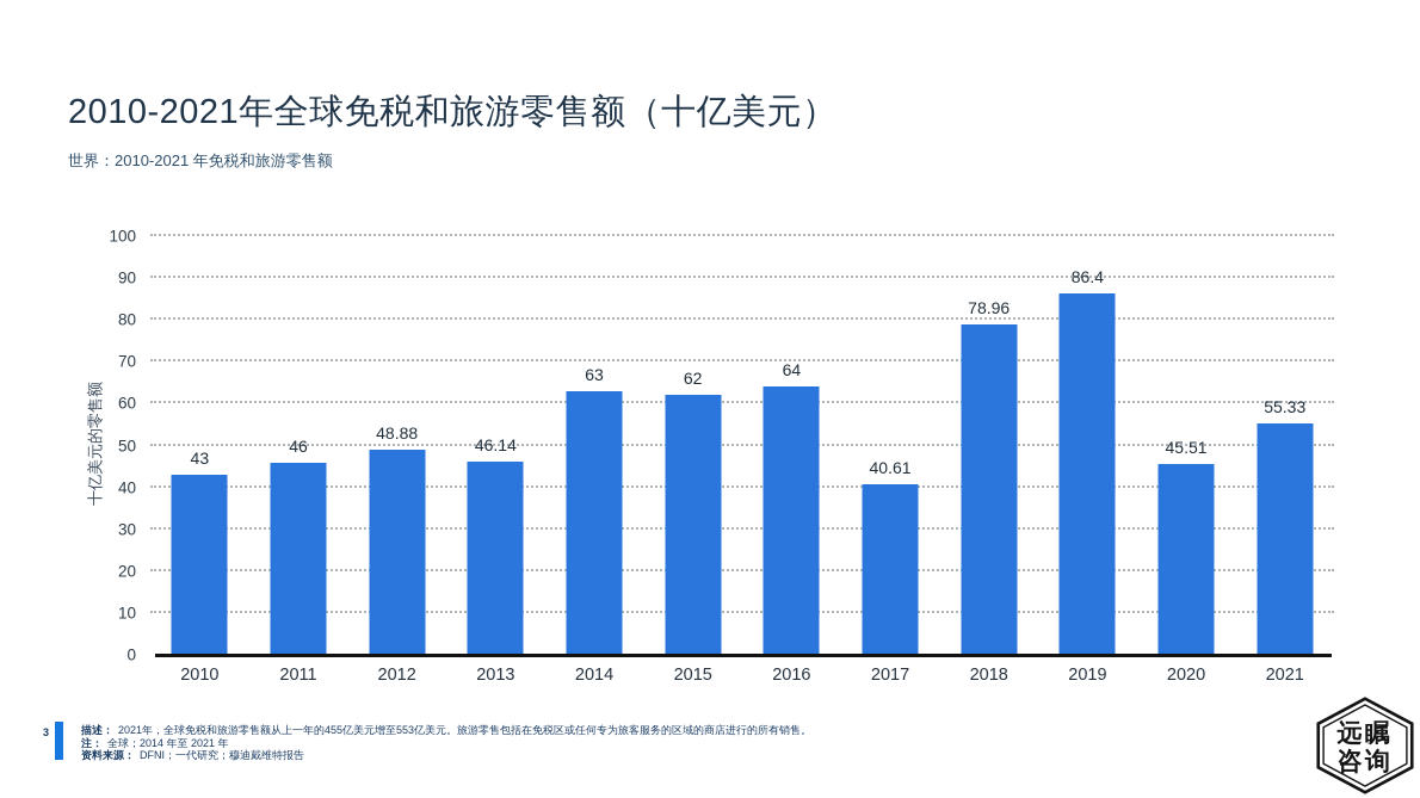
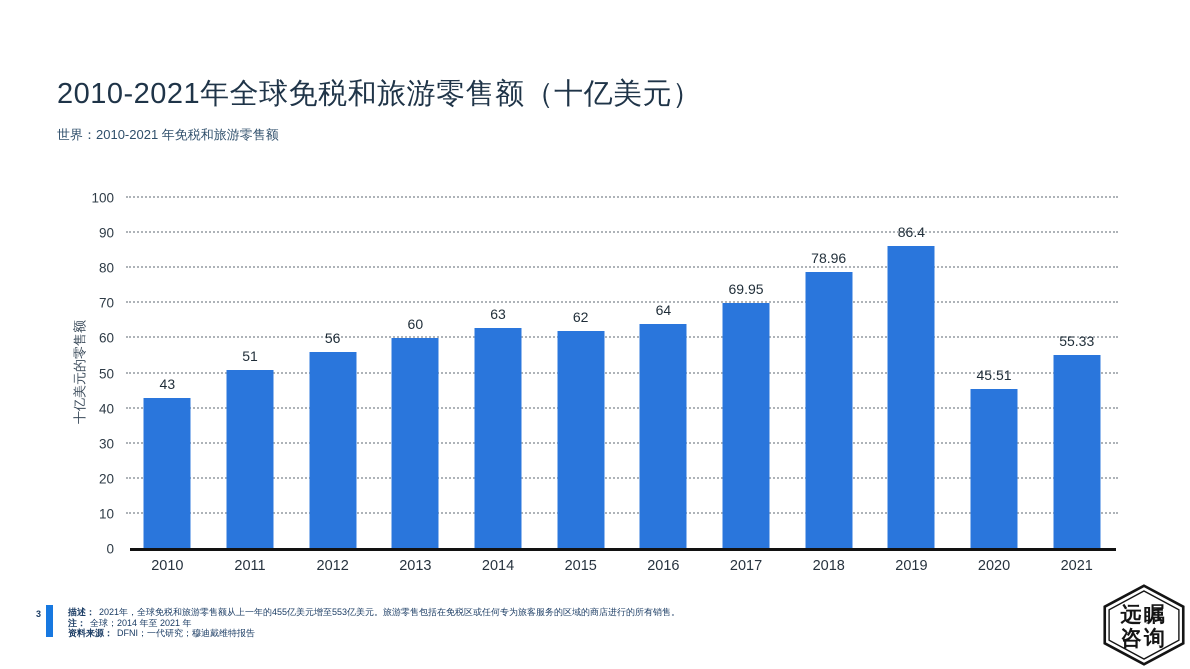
2011: 46 -> 51
2012: 48.88 -> 56
2013: 46.14 -> 60
2017: 40.61 -> 69.95
